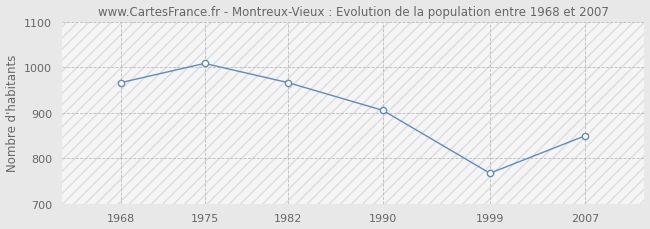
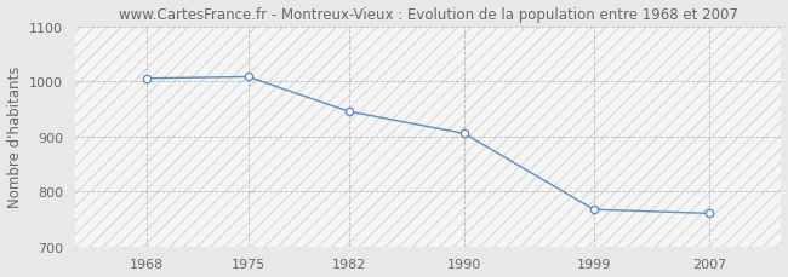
1968: 966 -> 1005
1982: 966 -> 945
2007: 849 -> 760
